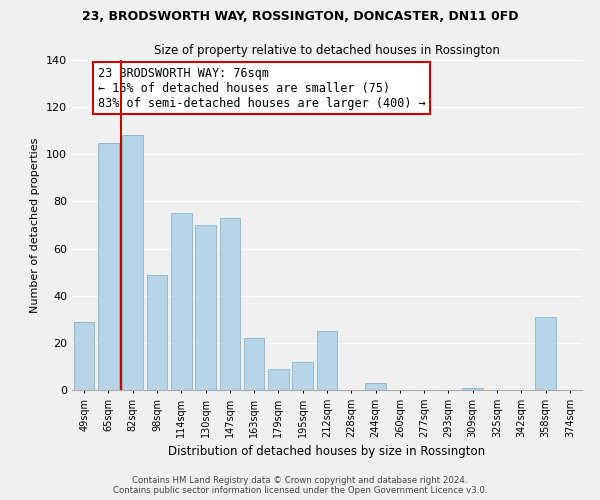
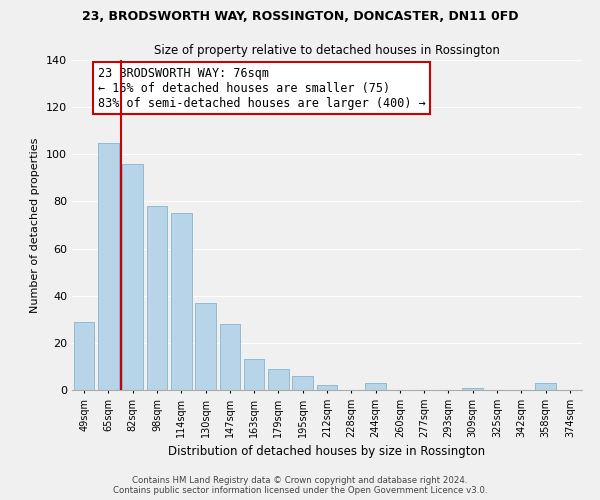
82sqm: 108 -> 96
98sqm: 49 -> 78
130sqm: 70 -> 37
147sqm: 73 -> 28
163sqm: 22 -> 13
195sqm: 12 -> 6
212sqm: 25 -> 2
358sqm: 31 -> 3
